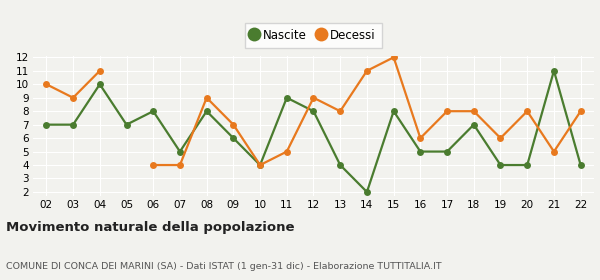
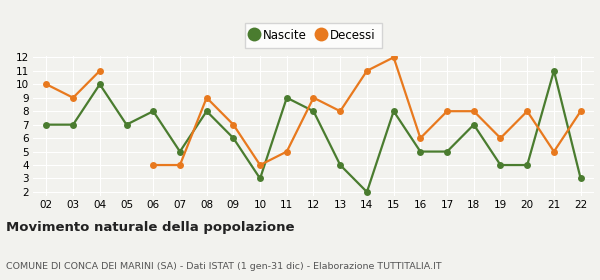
Nascite/10: 4 -> 3
Nascite/22: 4 -> 3
